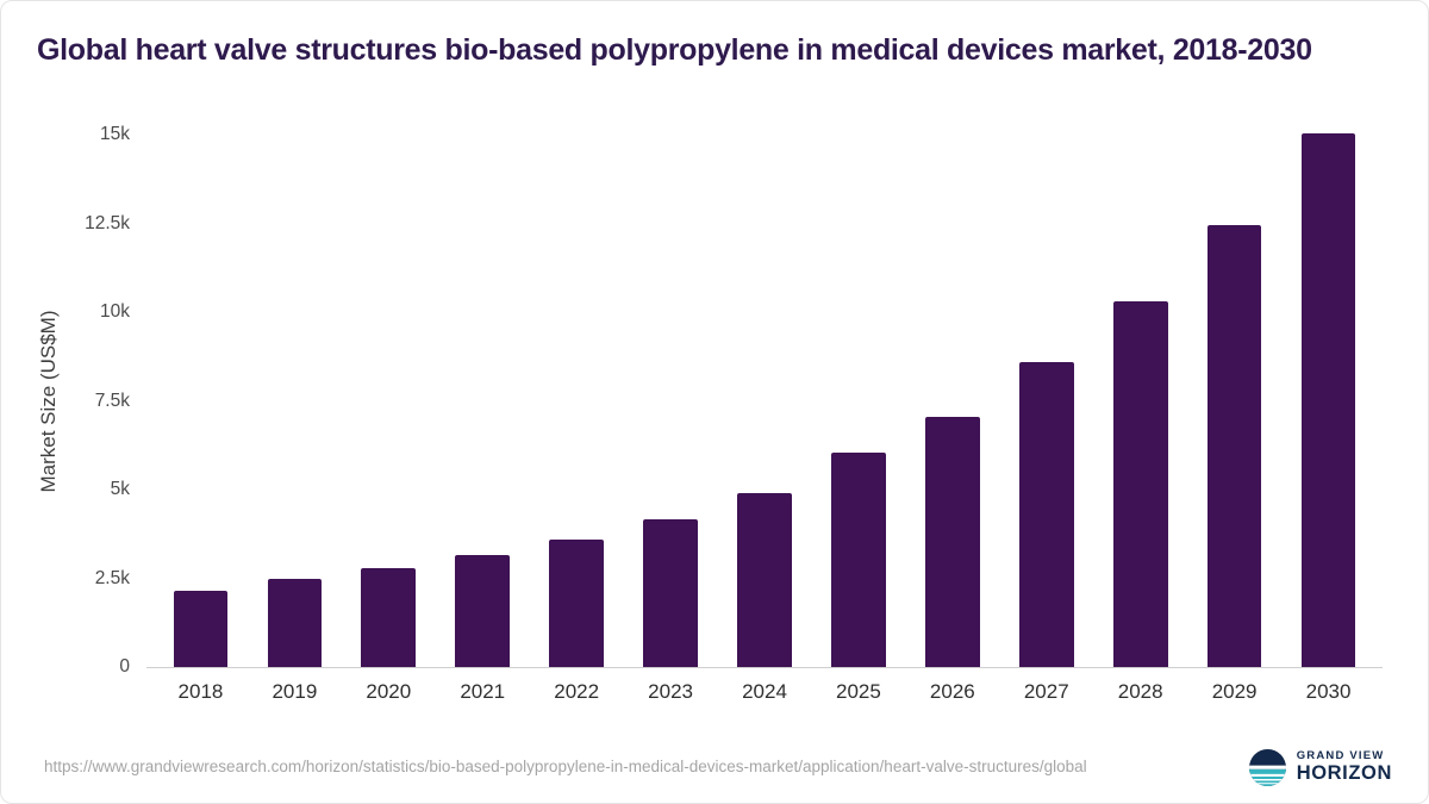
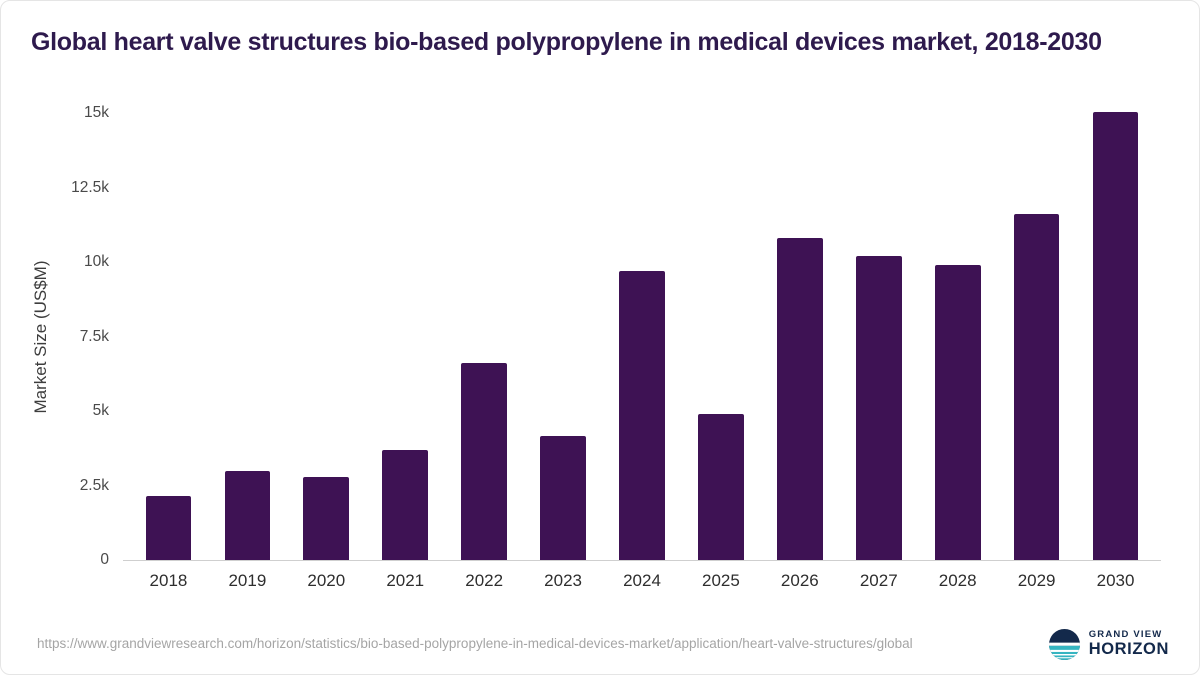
2019: 2.5k -> 3.0k
2021: 3.2k -> 3.7k
2022: 3.6k -> 6.6k
2024: 4.9k -> 9.7k
2025: 6.0k -> 4.9k
2026: 7.0k -> 10.8k
2027: 8.6k -> 10.2k
2028: 10.3k -> 9.9k
2029: 12.4k -> 11.6k
